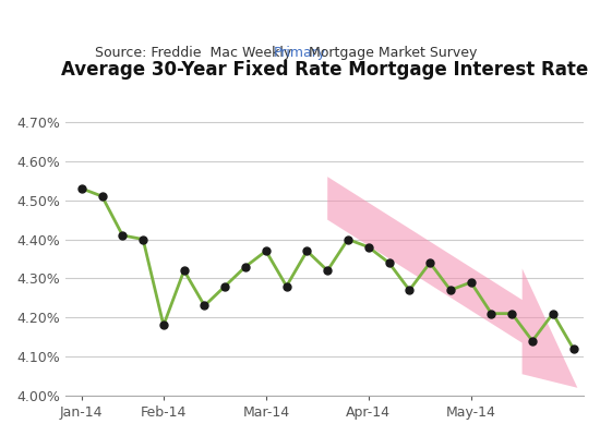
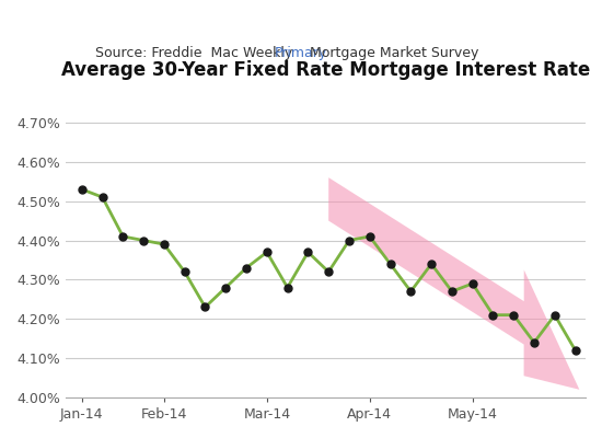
Feb-14: 4.18% -> 4.39%
Apr-14: 4.38% -> 4.41%
